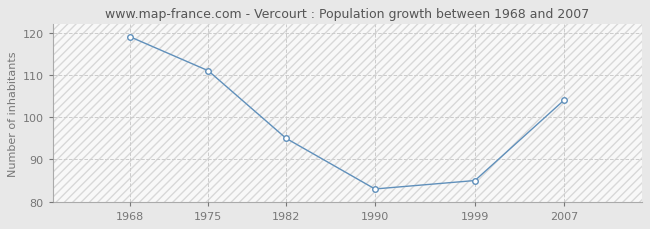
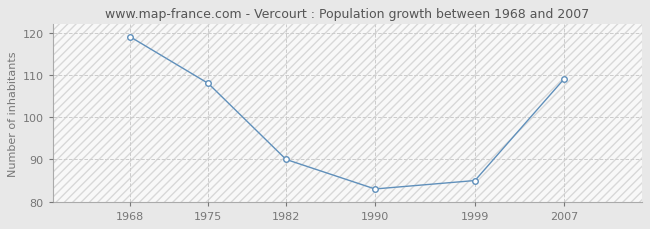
1975: 111 -> 108
1982: 95 -> 90
2007: 104 -> 109
